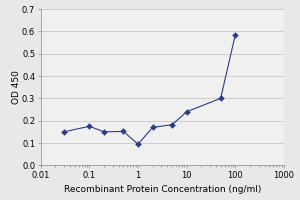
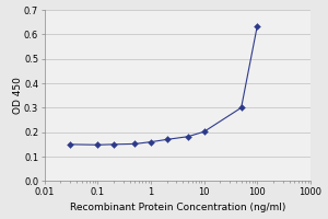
0.1: 0.175 -> 0.148
1: 0.095 -> 0.160
10: 0.240 -> 0.202
100: 0.585 -> 0.635
